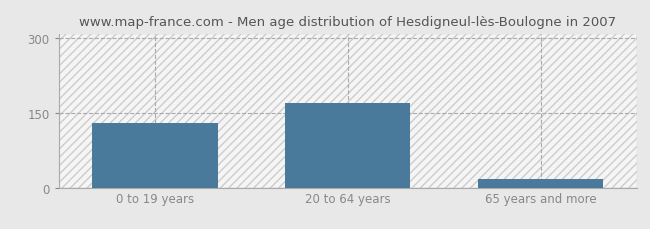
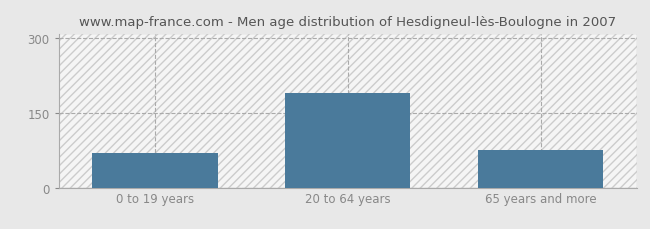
0 to 19 years: 130 -> 70
20 to 64 years: 170 -> 190
65 years and more: 17 -> 75
